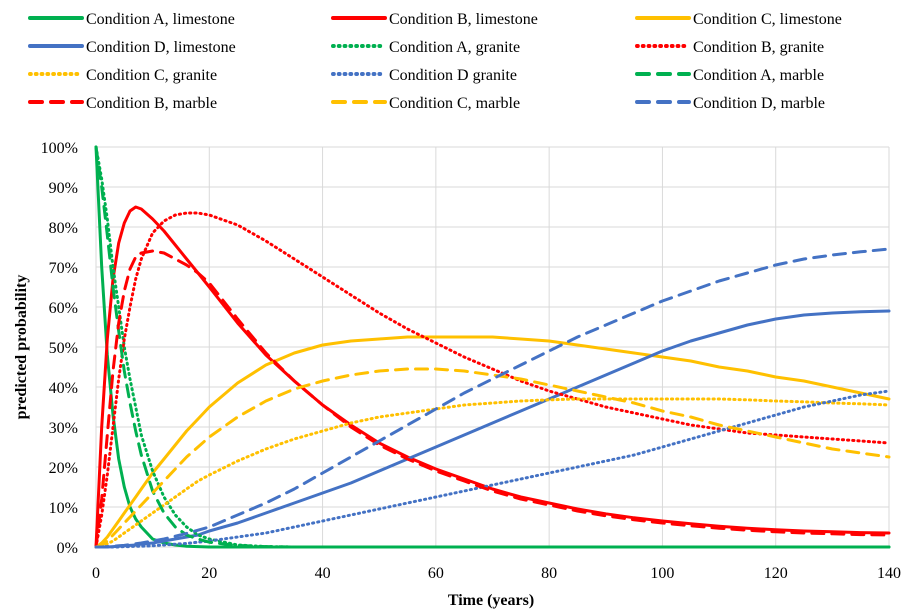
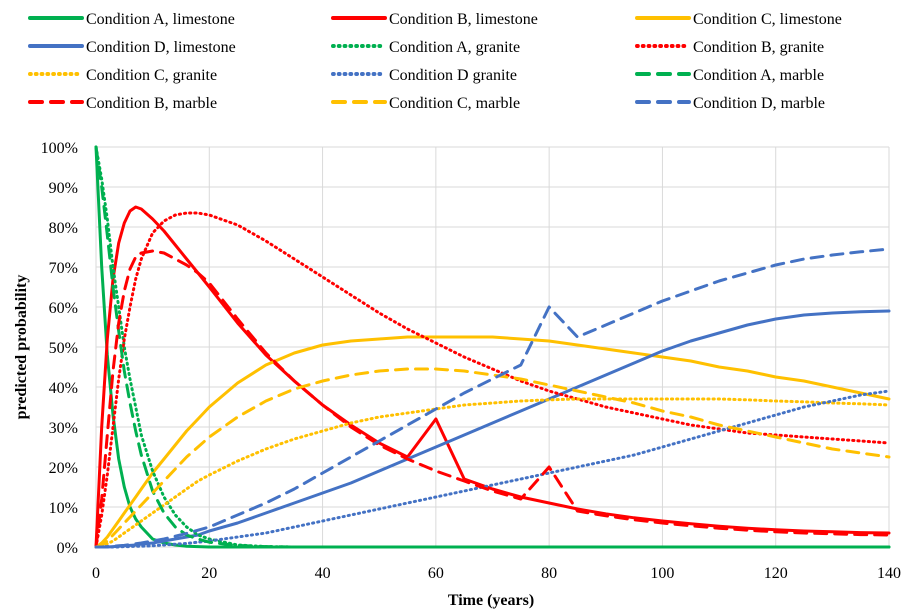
Condition B, limestone/60: 20% -> 32%
Condition B, marble/80: 10% -> 20%
Condition D, marble/80: 49% -> 60%
